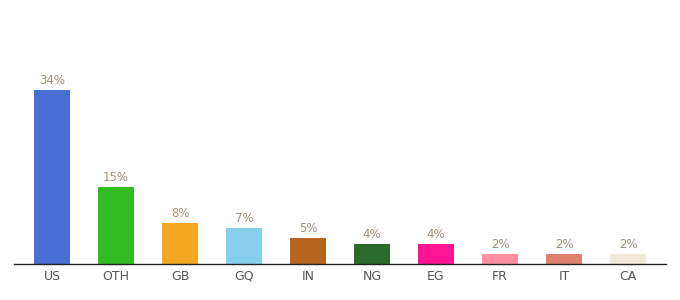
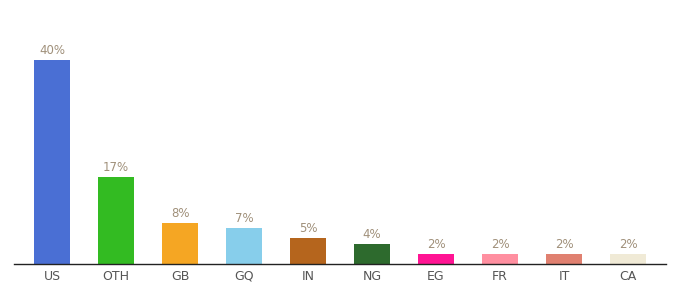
US: 34% -> 40%
OTH: 15% -> 17%
EG: 4% -> 2%
